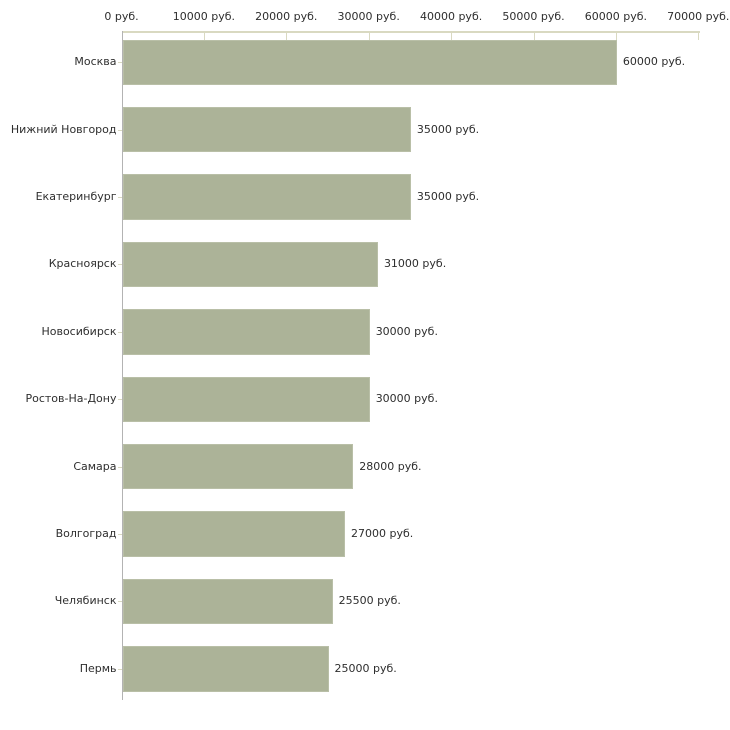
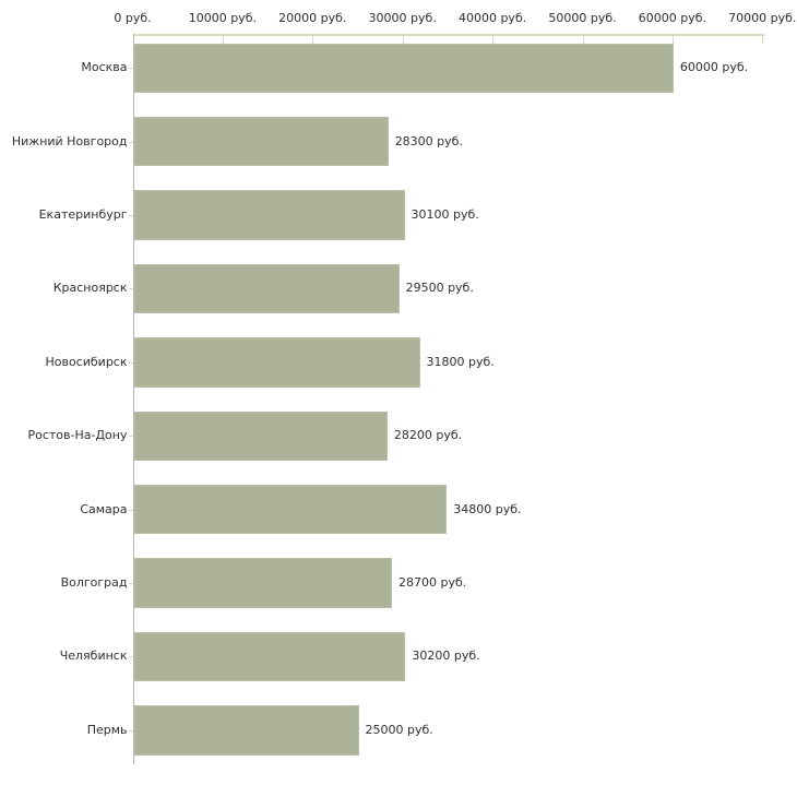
Нижний Новгород: 35000 -> 28300
Екатеринбург: 35000 -> 30100
Красноярск: 31000 -> 29500
Новосибирск: 30000 -> 31800
Ростов-На-Дону: 30000 -> 28200
Самара: 28000 -> 34800
Волгоград: 27000 -> 28700
Челябинск: 25500 -> 30200
